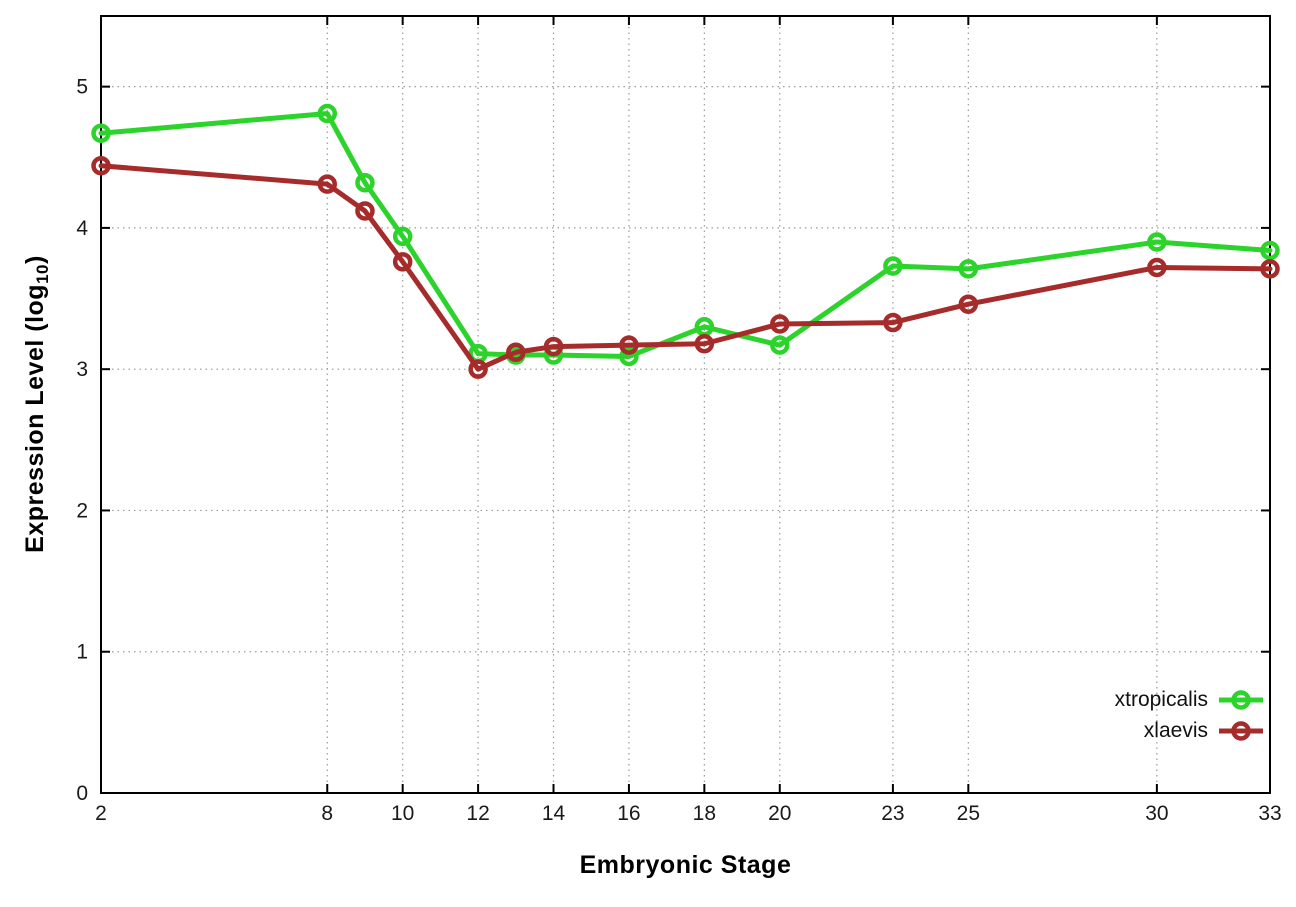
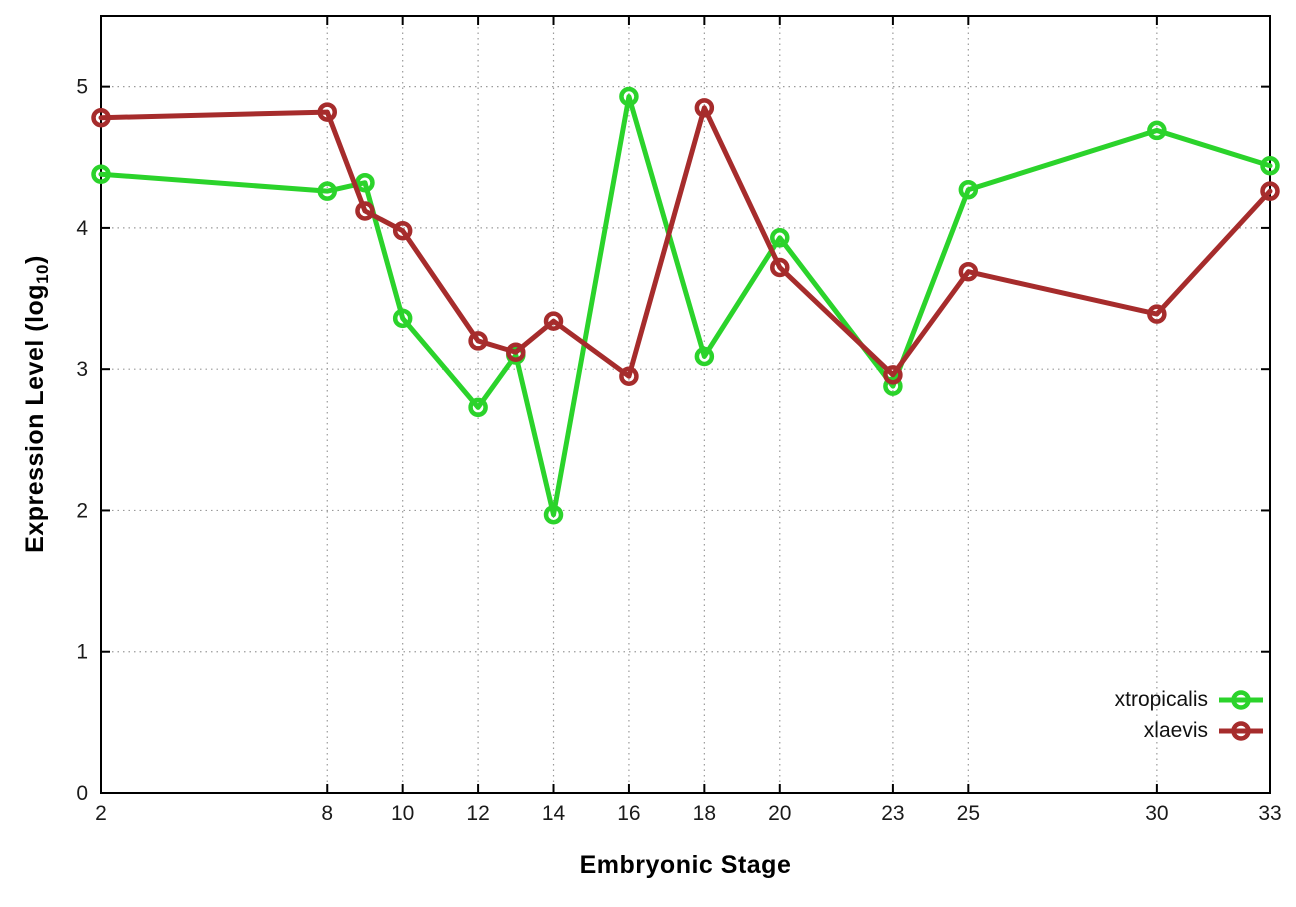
xtropicalis/2: 4.67 -> 4.38
xlaevis/2: 4.44 -> 4.78
xtropicalis/8: 4.81 -> 4.26
xlaevis/8: 4.31 -> 4.82
xtropicalis/10: 3.94 -> 3.36
xlaevis/10: 3.76 -> 3.98
xtropicalis/12: 3.11 -> 2.73
xlaevis/12: 3.00 -> 3.20
xtropicalis/14: 3.10 -> 1.97
xlaevis/14: 3.16 -> 3.34
xtropicalis/16: 3.09 -> 4.93
xlaevis/16: 3.17 -> 2.95
xtropicalis/18: 3.30 -> 3.09
xlaevis/18: 3.18 -> 4.85
xtropicalis/20: 3.17 -> 3.93
xlaevis/20: 3.32 -> 3.72
xtropicalis/23: 3.73 -> 2.88
xlaevis/23: 3.33 -> 2.96
xtropicalis/25: 3.71 -> 4.27
xlaevis/25: 3.46 -> 3.69
xtropicalis/30: 3.90 -> 4.69
xlaevis/30: 3.72 -> 3.39
xtropicalis/33: 3.84 -> 4.44
xlaevis/33: 3.71 -> 4.26
